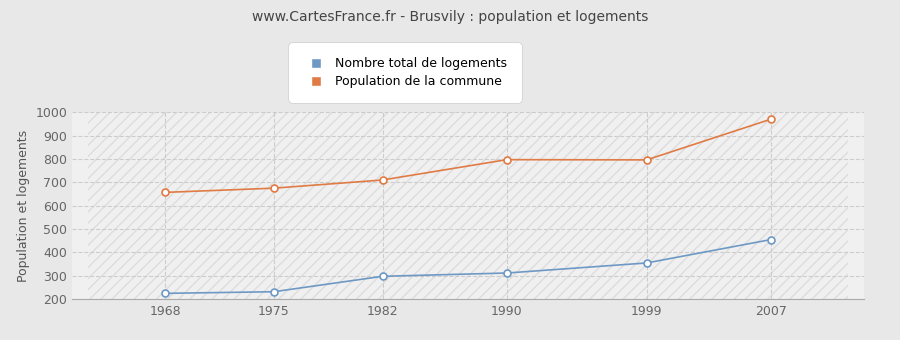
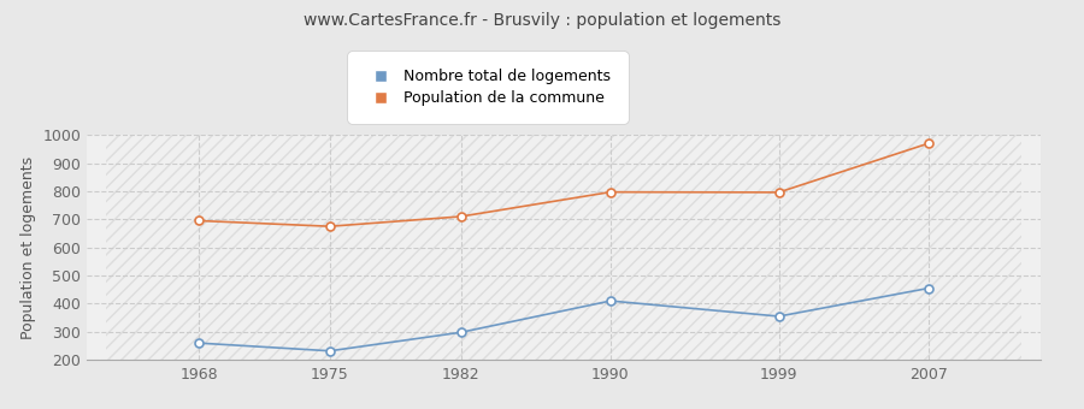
Nombre total de logements/1968: 225 -> 260
Population de la commune/1968: 657 -> 695
Nombre total de logements/1990: 312 -> 410
